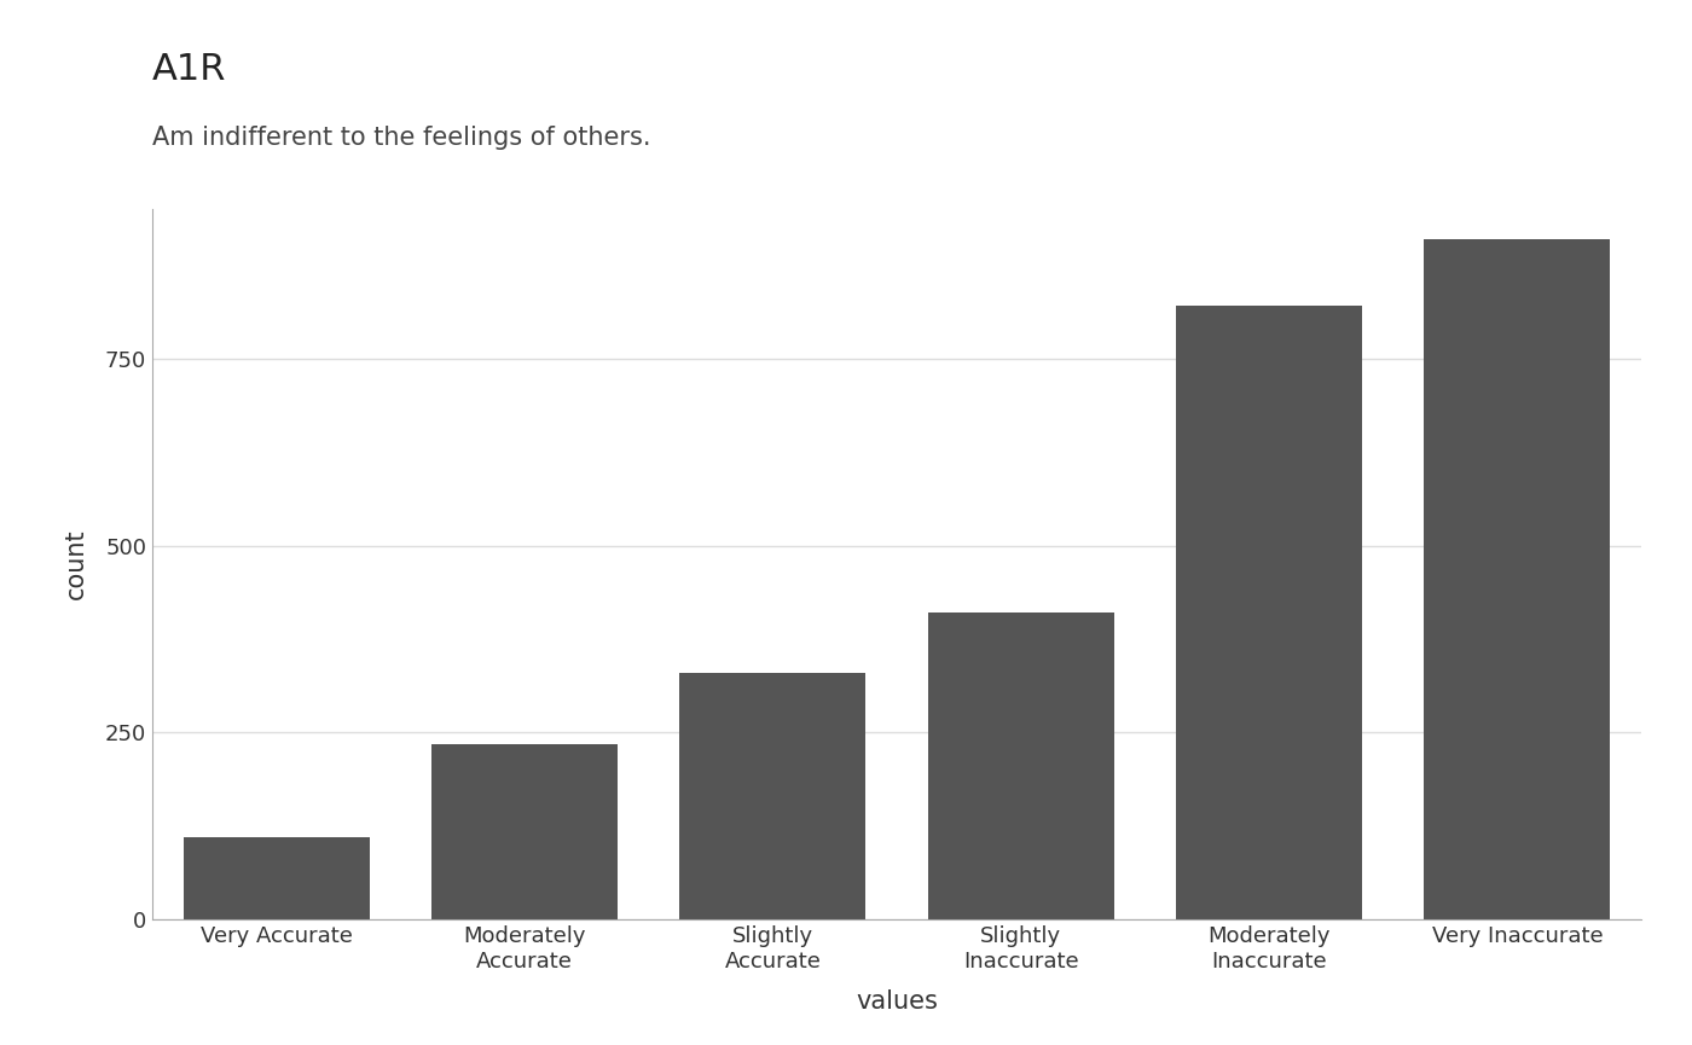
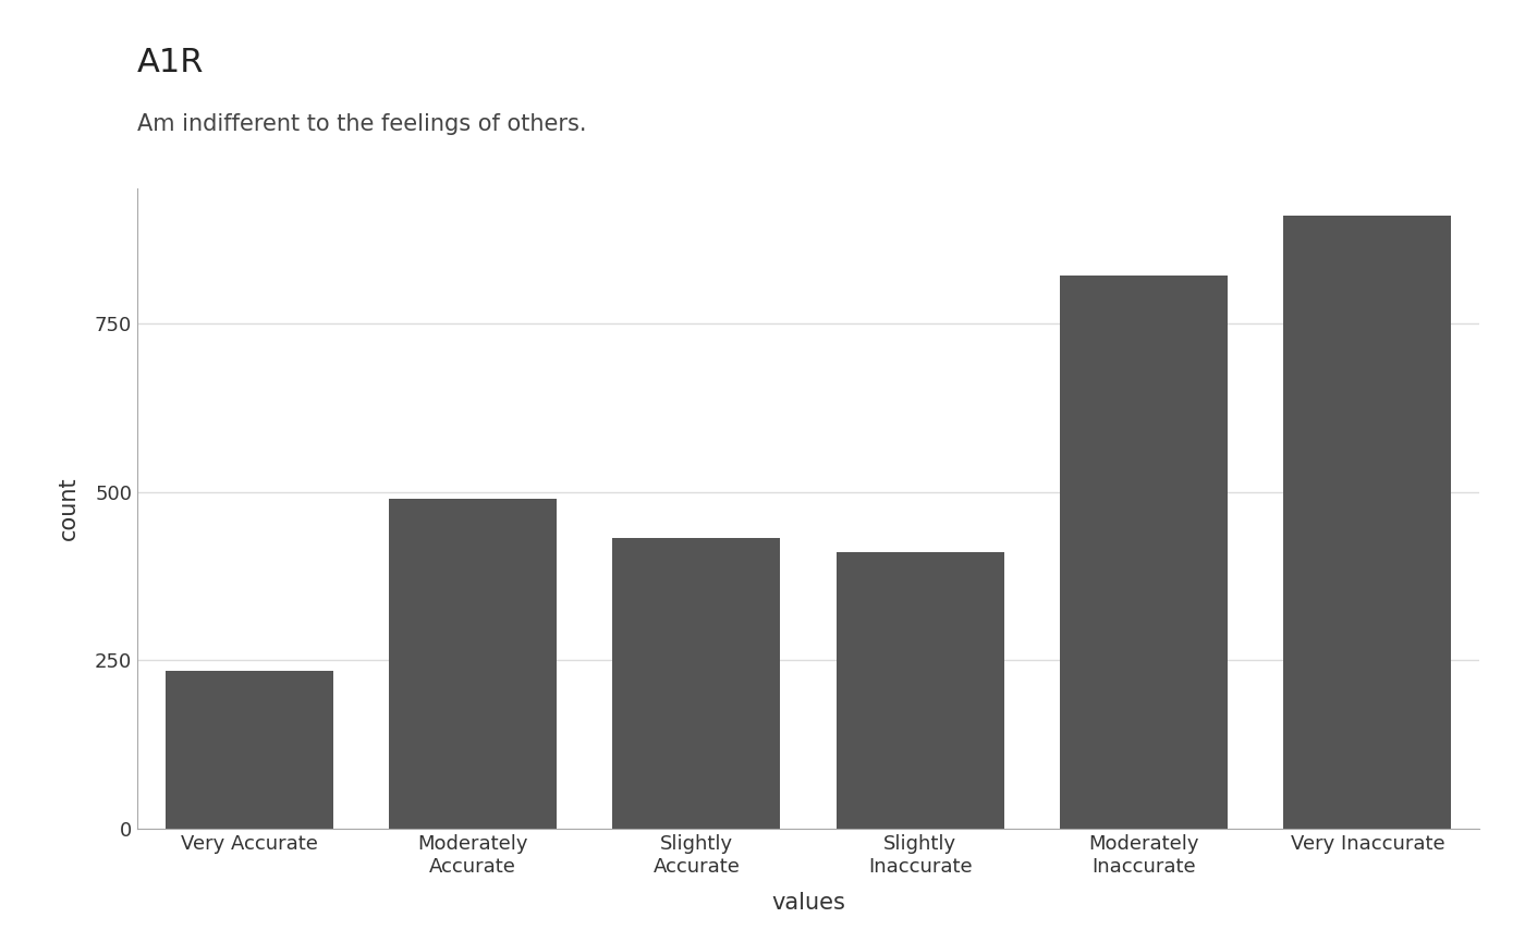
Very Accurate: 110 -> 234
Moderately Accurate: 235 -> 490
Slightly Accurate: 330 -> 432
